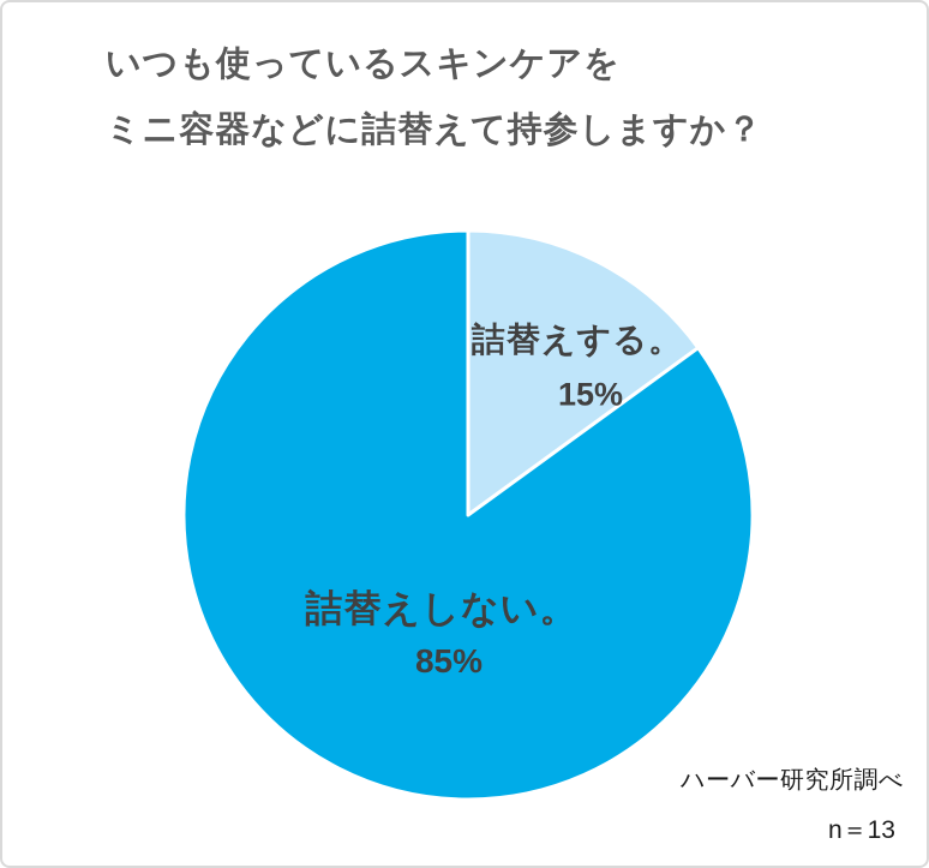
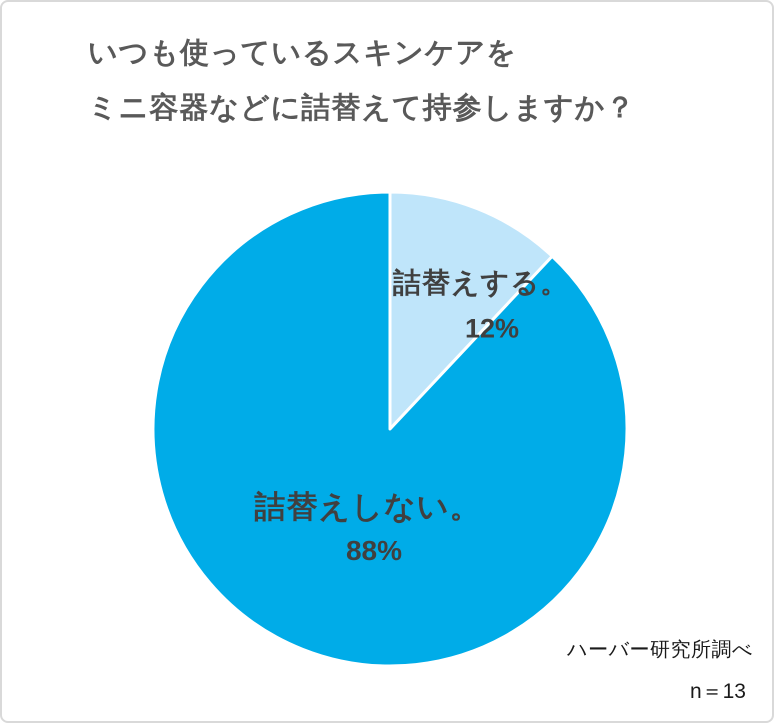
詰替えする。: 15% -> 12%
詰替えしない。: 85% -> 88%
